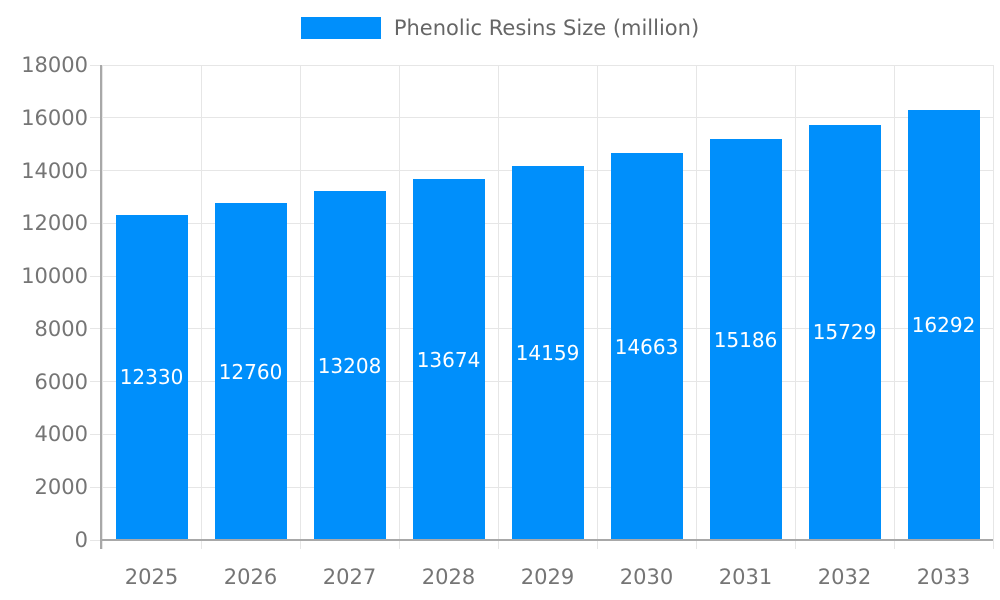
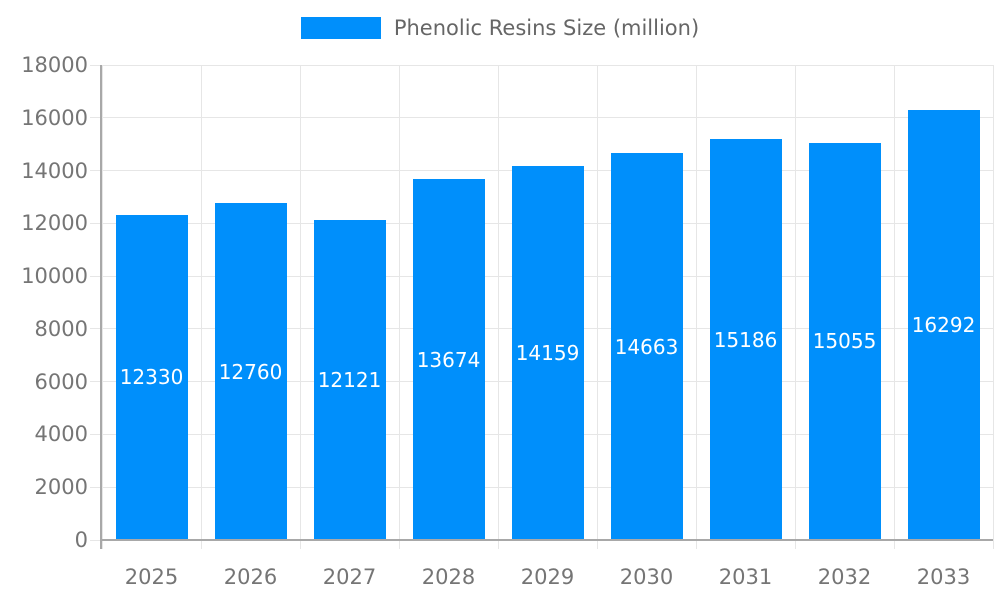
2027: 13208 -> 12121
2032: 15729 -> 15055
